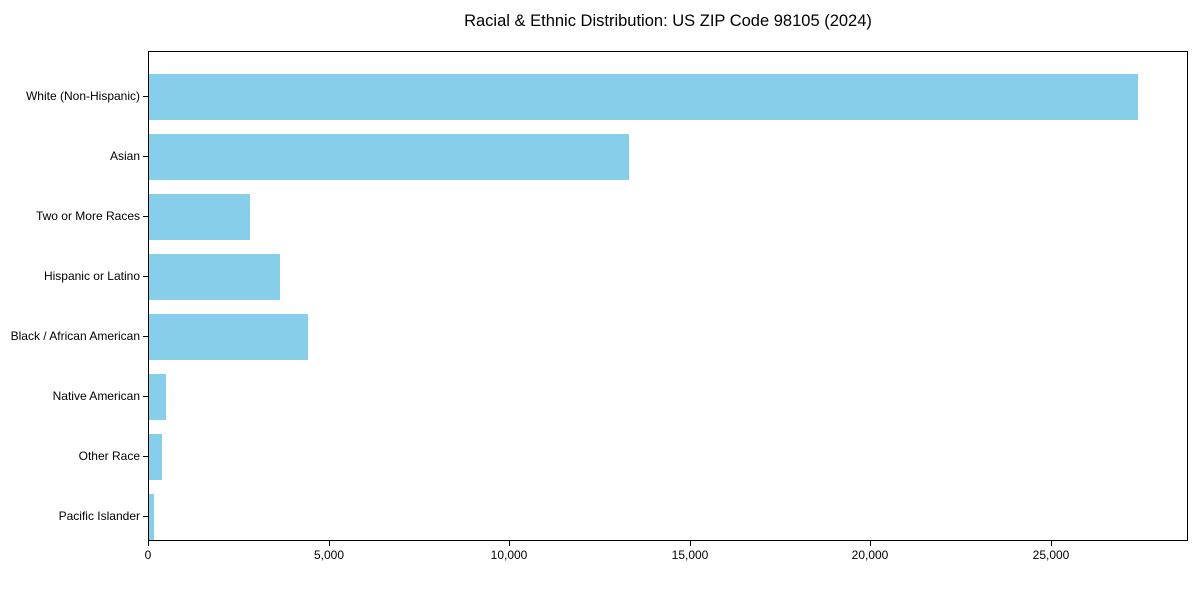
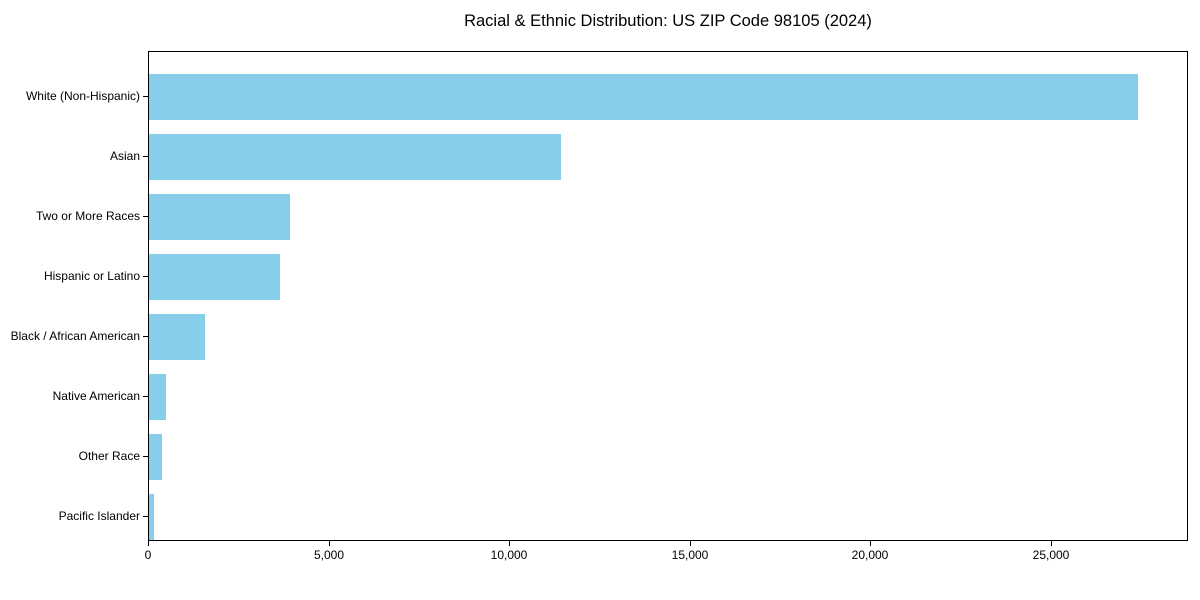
Asian: 13300 -> 11400
Two or More Races: 2800 -> 3900
Black / African American: 4400 -> 1600
